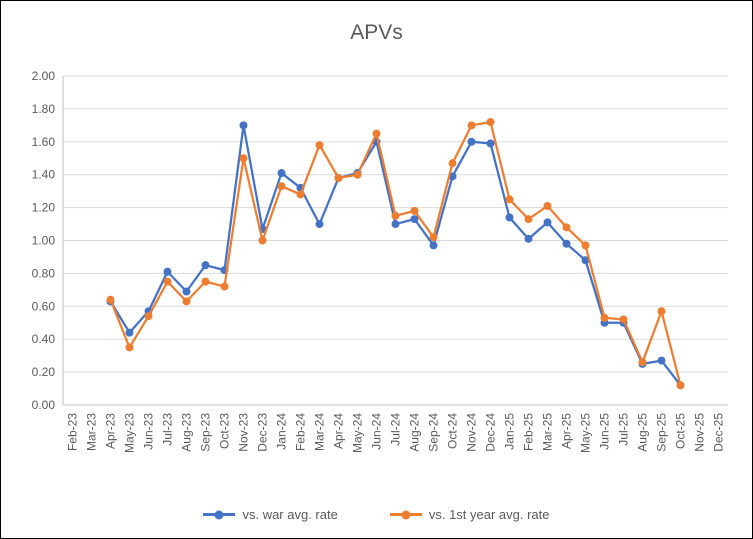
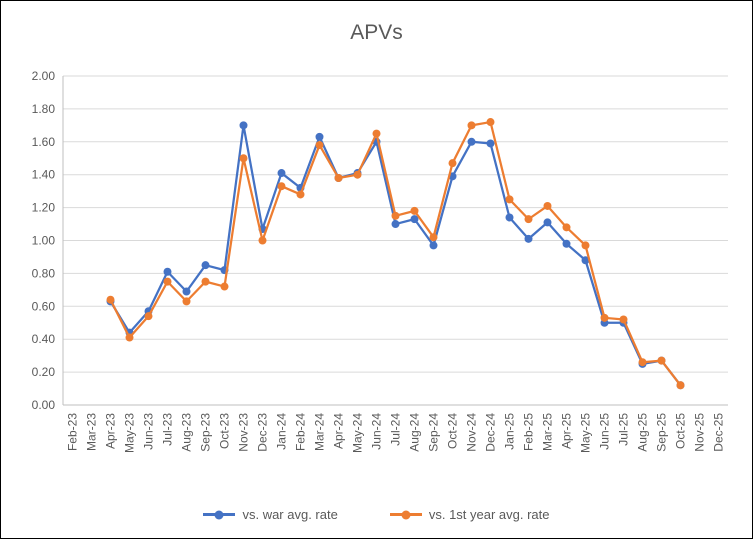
vs. 1st year avg. rate/May-23: 0.35 -> 0.41
vs. war avg. rate/Mar-24: 1.10 -> 1.63
vs. 1st year avg. rate/Sep-25: 0.57 -> 0.27
